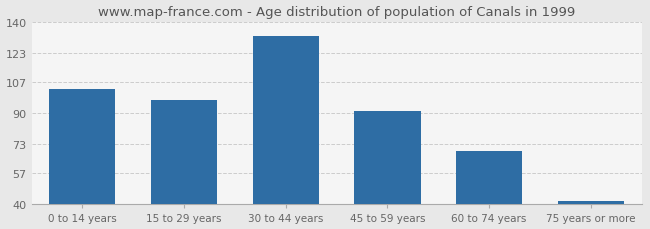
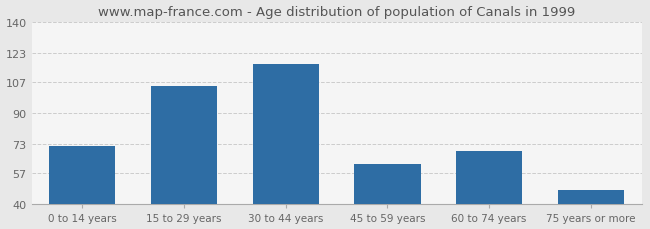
0 to 14 years: 103 -> 72
15 to 29 years: 97 -> 105
30 to 44 years: 132 -> 117
45 to 59 years: 91 -> 62
75 years or more: 42 -> 48
